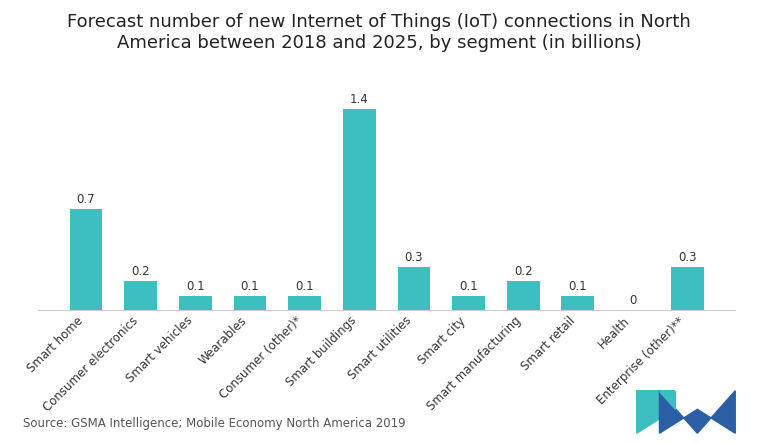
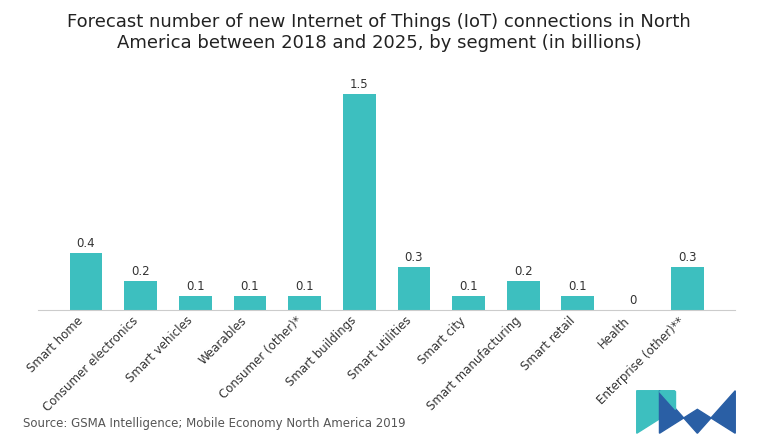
Smart home: 0.7 -> 0.4
Smart buildings: 1.4 -> 1.5
